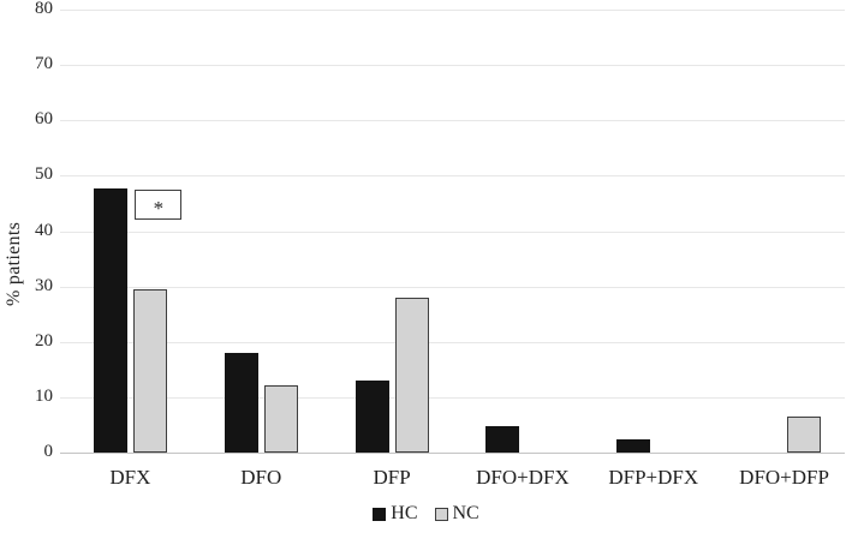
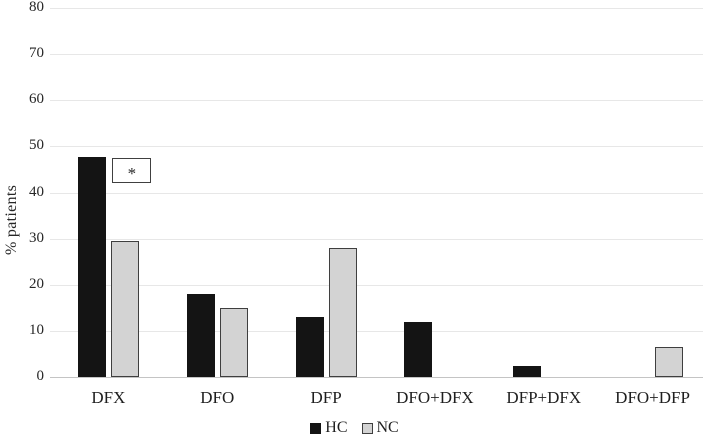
NC/DFO: 12 -> 15
HC/DFO+DFX: 5 -> 12
